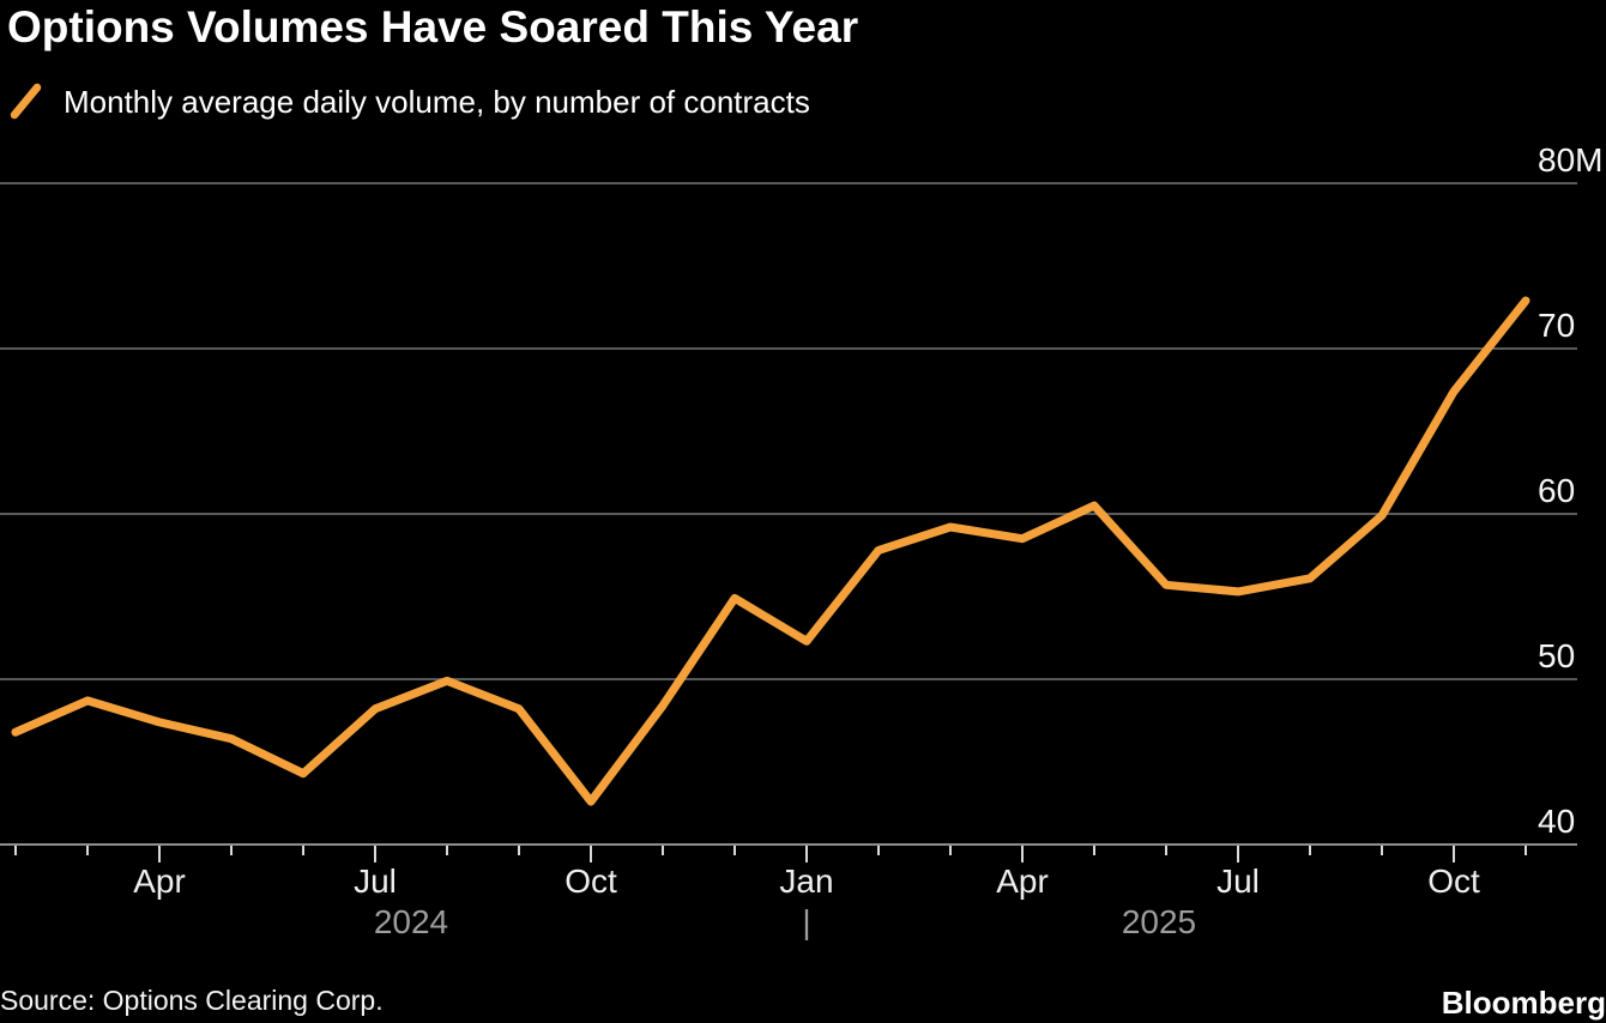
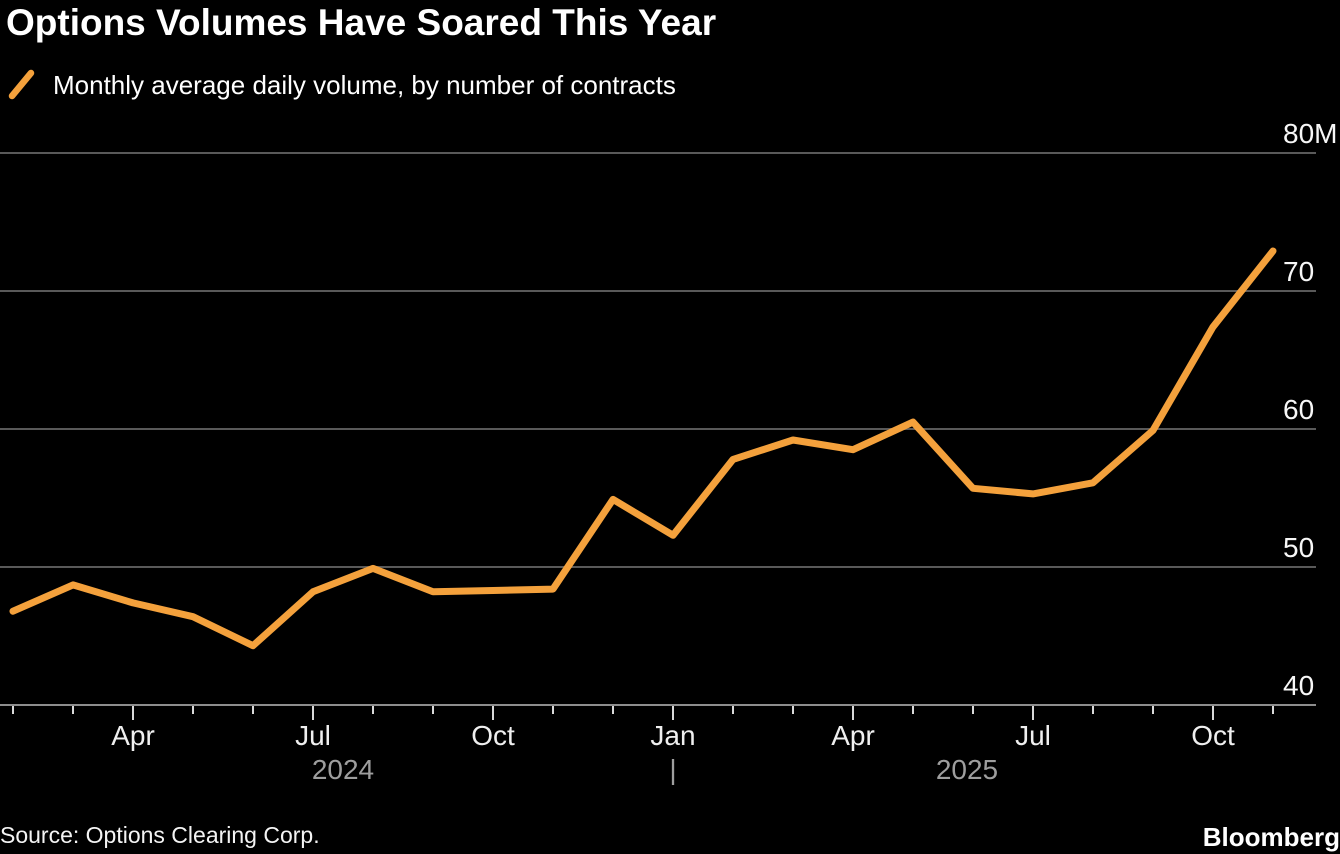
Oct 2024: 42.6M -> 48.3M
